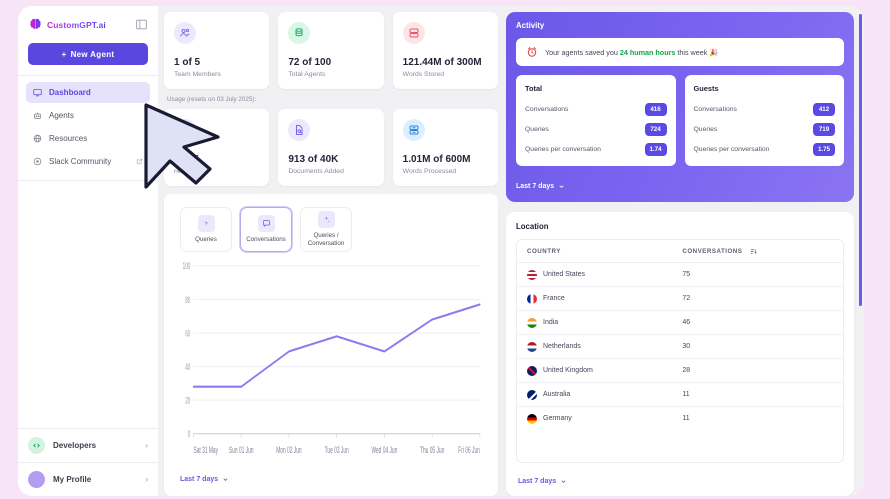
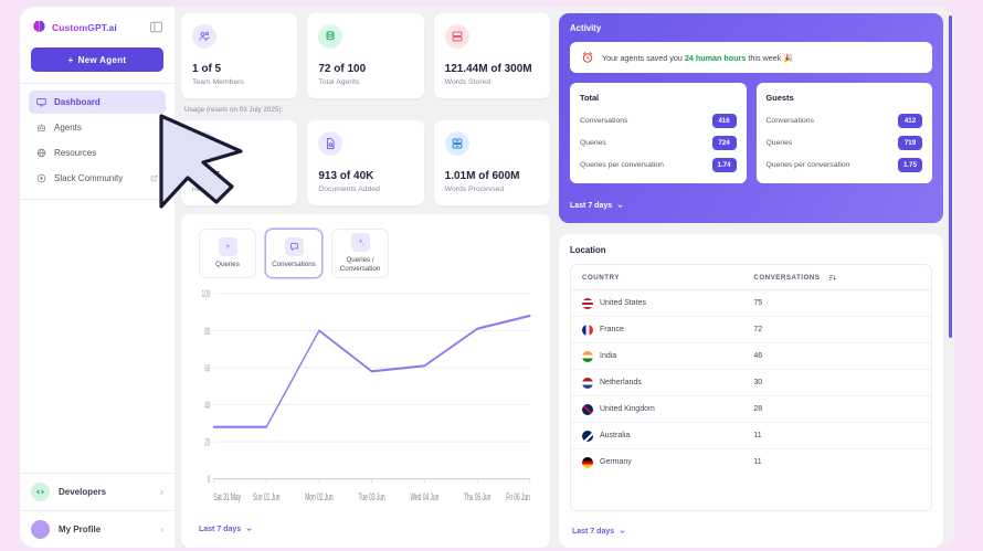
Mon 02 Jun: 49 -> 80
Wed 04 Jun: 49 -> 61
Thu 05 Jun: 68 -> 81
Fri 06 Jun: 77 -> 88
